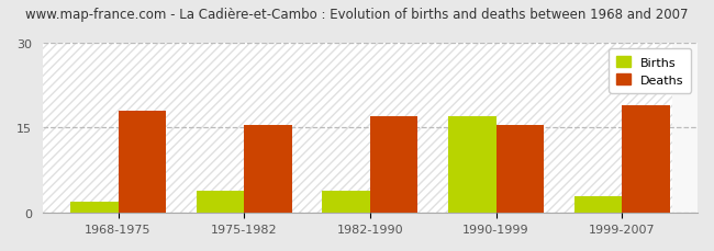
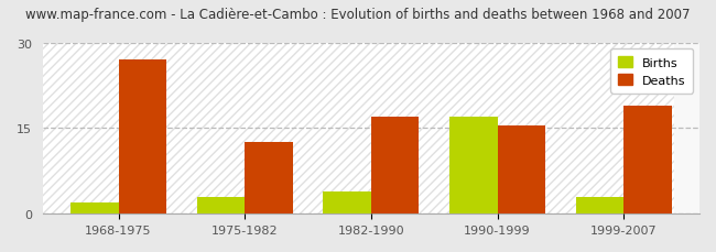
Deaths/1968-1975: 18.0 -> 27.0
Births/1975-1982: 4 -> 3
Deaths/1975-1982: 15.5 -> 12.6
